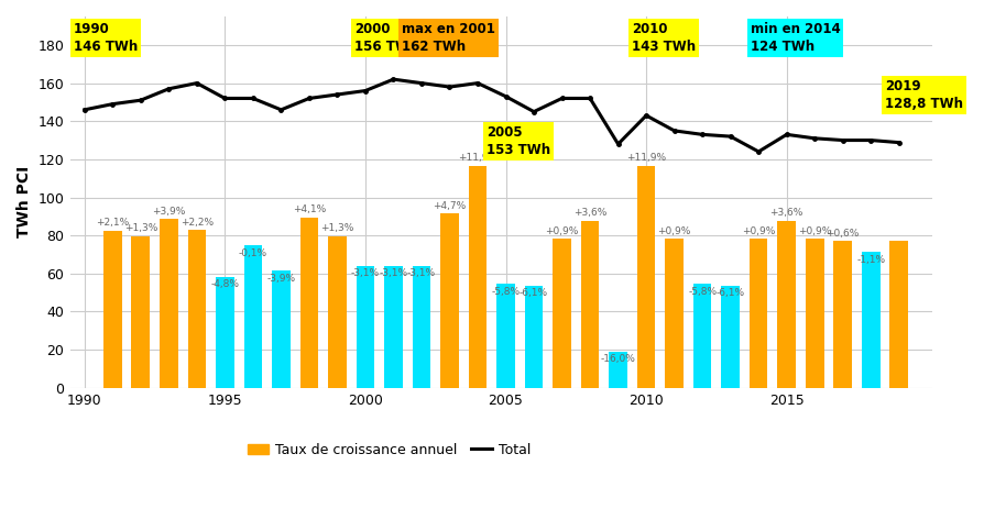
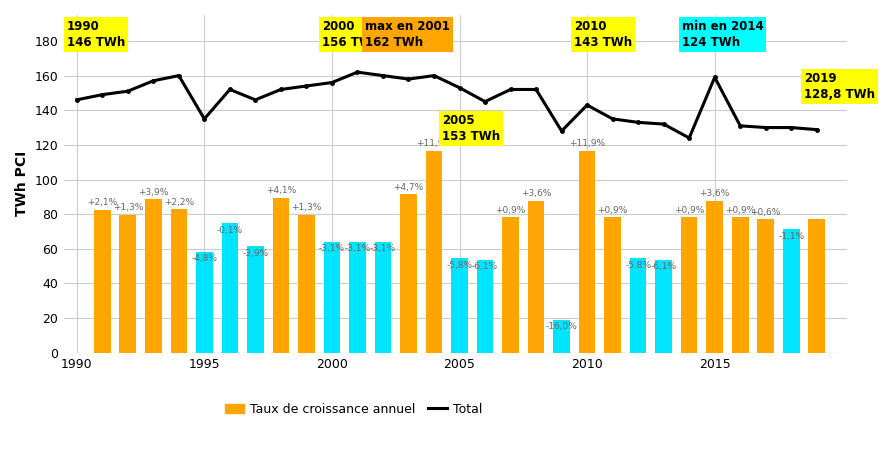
Total/1995: 152 -> 135
Total/2015: 133 -> 159
